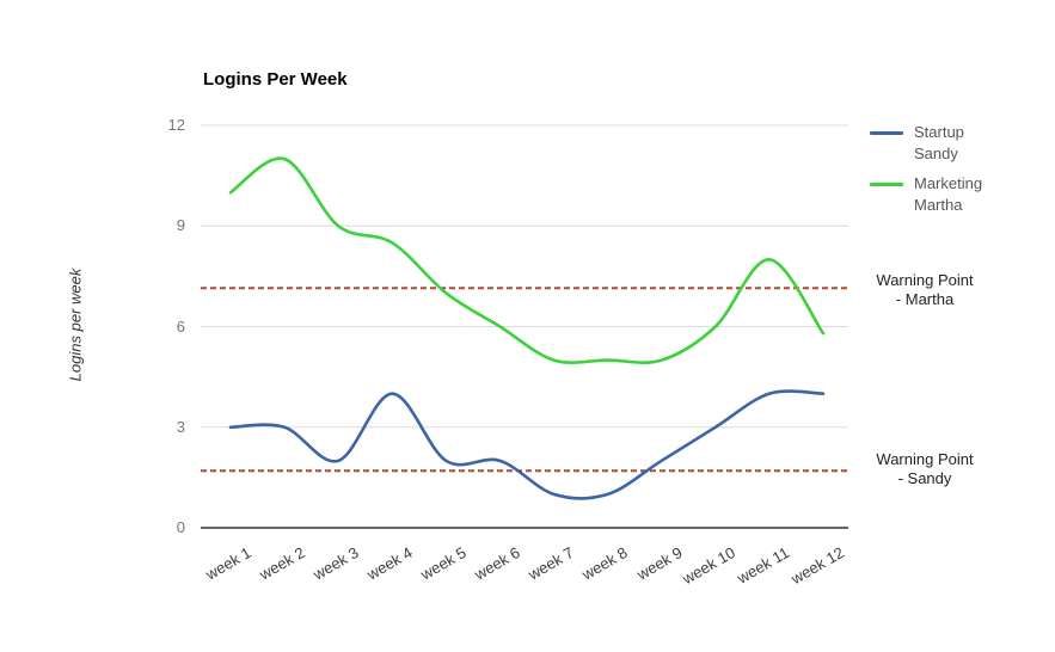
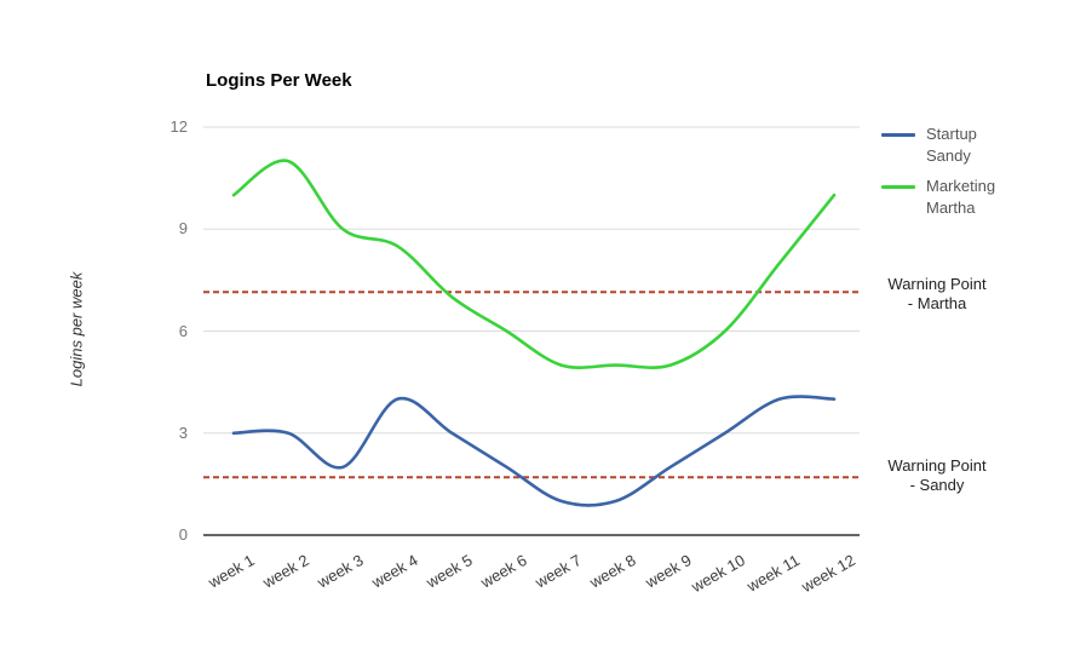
Startup Sandy/week 5: 2 -> 3
Marketing Martha/week 12: 5.8 -> 10.0
